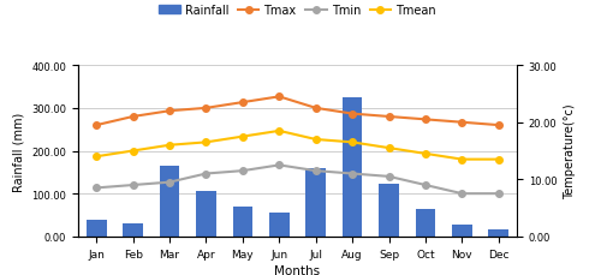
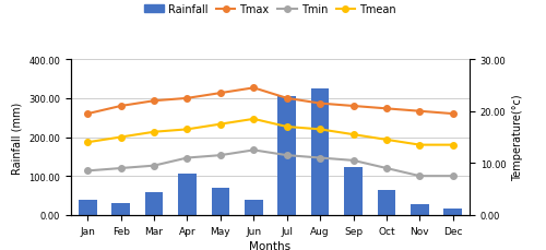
Rainfall/Mar: 165 -> 58
Rainfall/Jun: 55 -> 38
Rainfall/Jul: 160 -> 305
